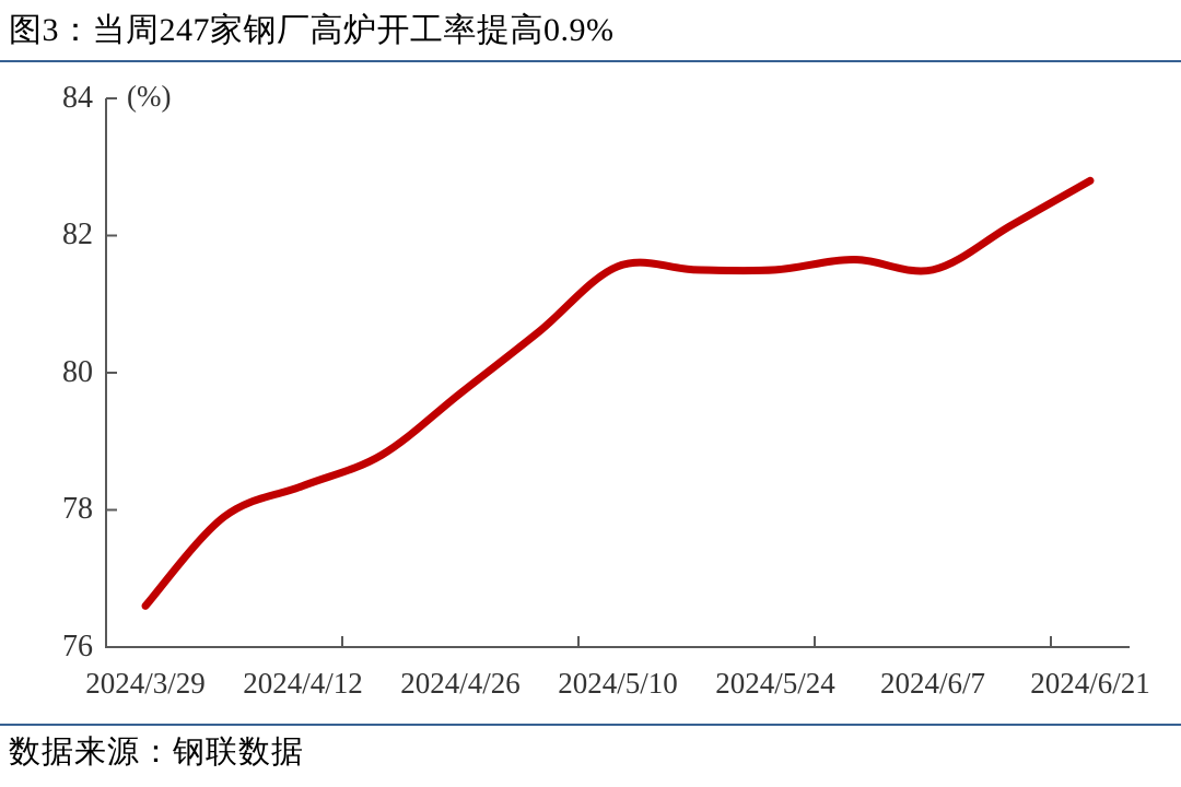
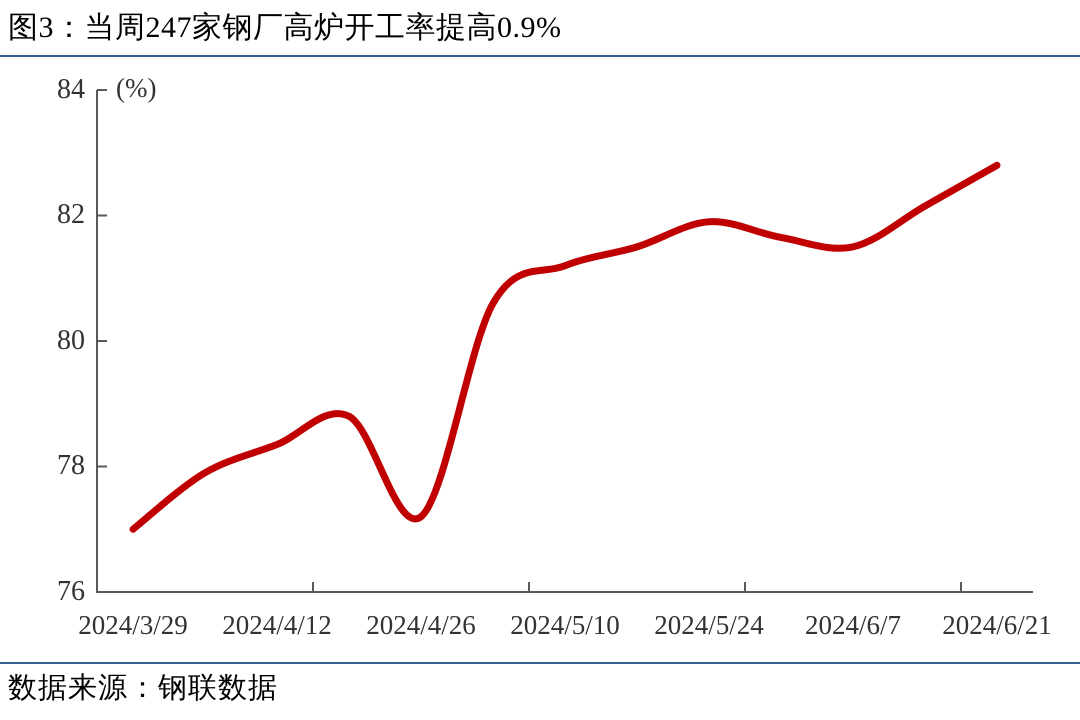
2024/3/29: 76.6 -> 77.0
2024/4/26: 79.7 -> 77.2
2024/5/10: 81.5 -> 81.2
2024/5/24: 81.5 -> 81.9
